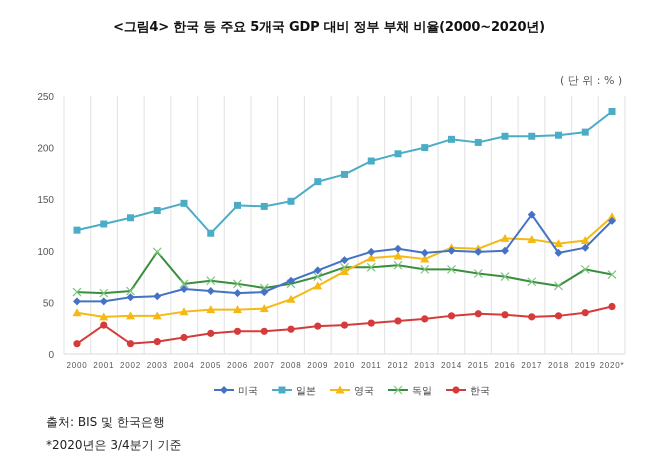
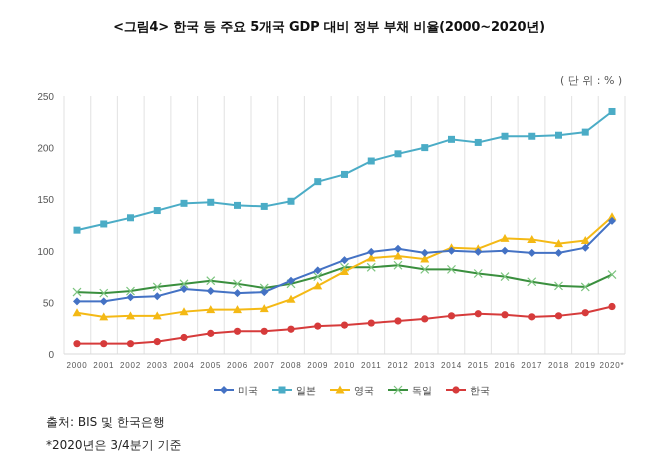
한국/2001: 28 -> 10
독일/2003: 99 -> 65
일본/2005: 117 -> 147
미국/2017: 135 -> 98
독일/2019: 82 -> 65
